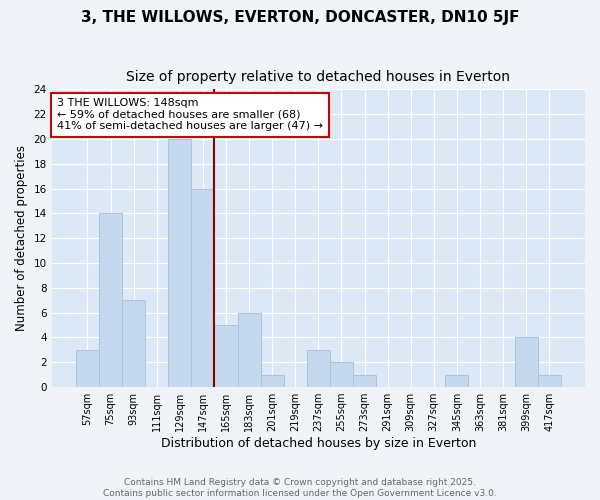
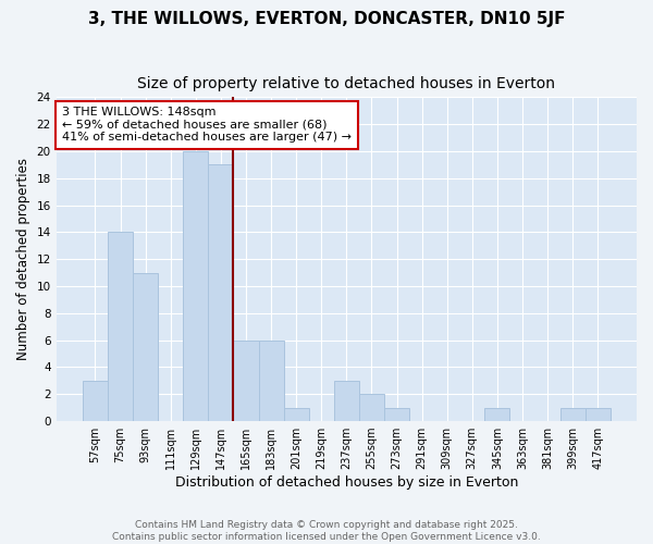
93sqm: 7 -> 11
147sqm: 16 -> 19
165sqm: 5 -> 6
399sqm: 4 -> 1
